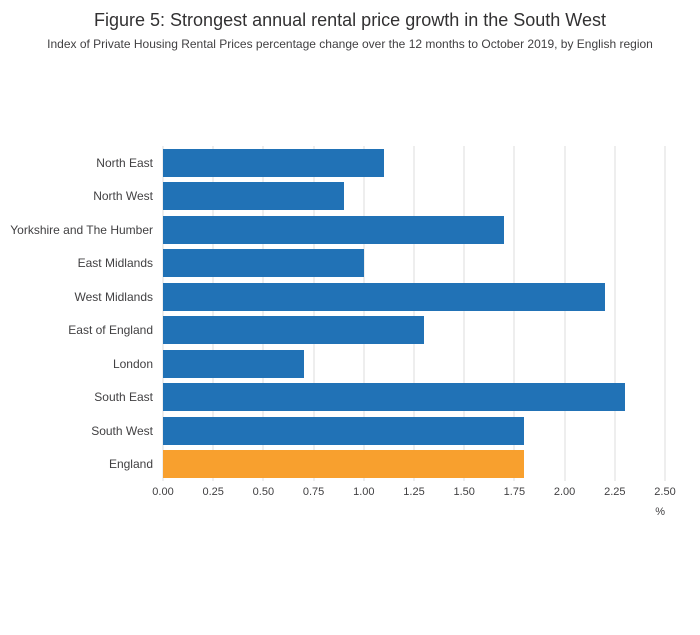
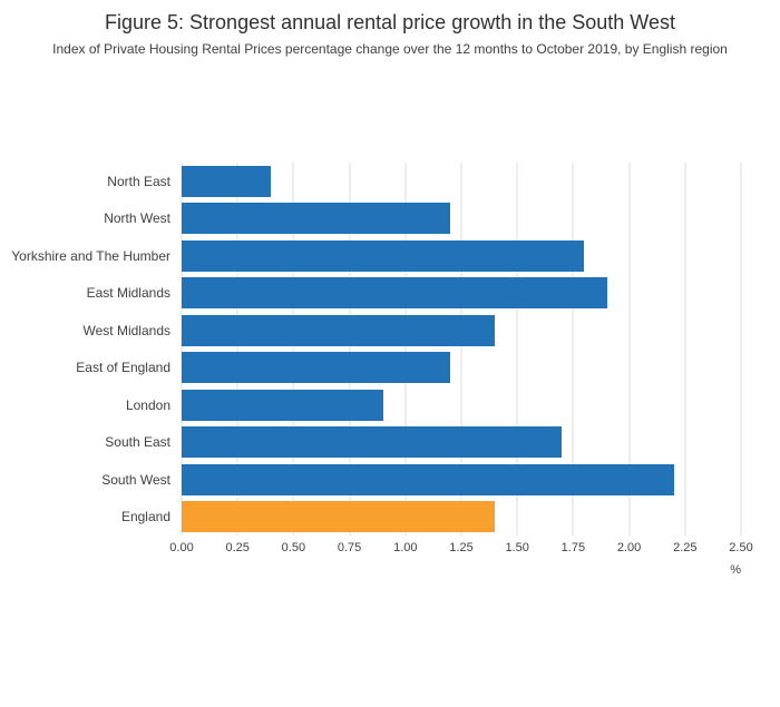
North East: 1.1 -> 0.4
North West: 0.9 -> 1.2
Yorkshire and The Humber: 1.7 -> 1.8
East Midlands: 1.0 -> 1.9
West Midlands: 2.2 -> 1.4
East of England: 1.3 -> 1.2
London: 0.7 -> 0.9
South East: 2.3 -> 1.7
South West: 1.8 -> 2.2
England: 1.8 -> 1.4
